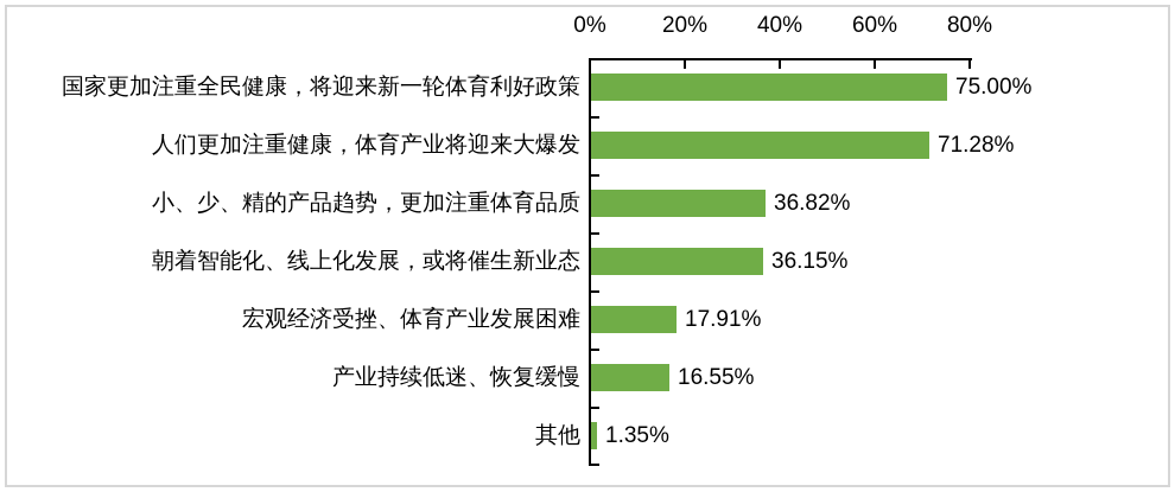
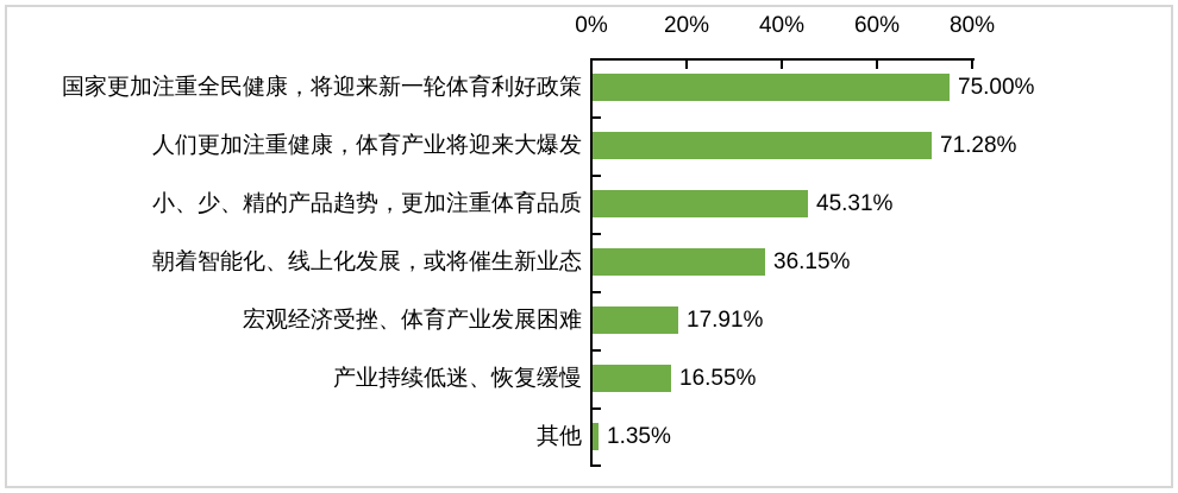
小、少、精的产品趋势，更加注重体育品质: 36.82% -> 45.31%
